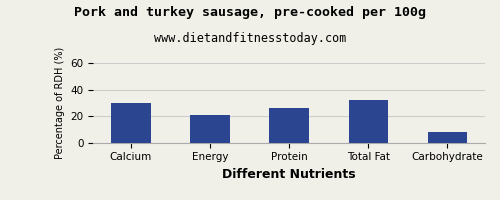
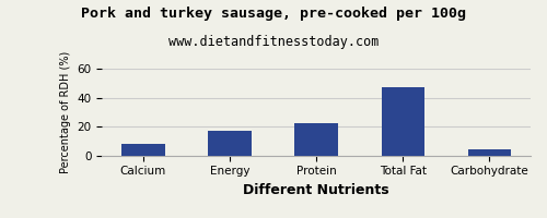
Calcium: 30 -> 8
Energy: 21 -> 17
Protein: 26 -> 22
Total Fat: 32 -> 47
Carbohydrate: 8 -> 4
